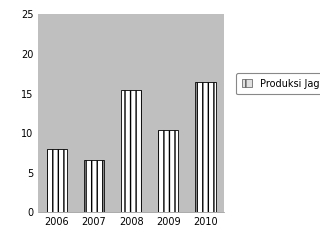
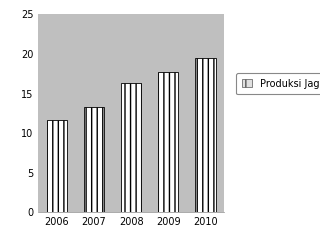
2006: 8.0 -> 11.6
2007: 6.6 -> 13.3
2008: 15.4 -> 16.3
2009: 10.4 -> 17.7
2010: 16.4 -> 19.5
